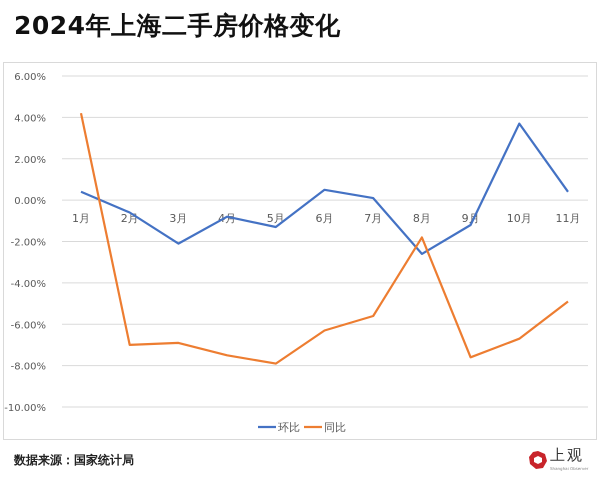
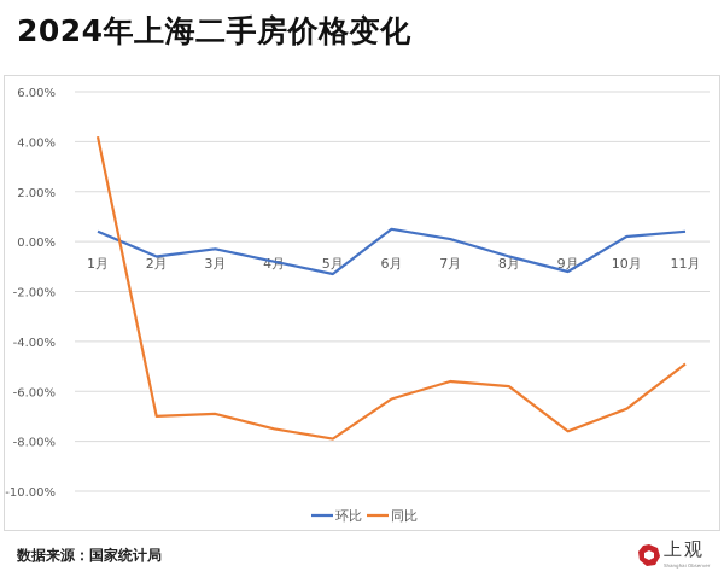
环比/3月: -2.1% -> -0.3%
环比/8月: -2.6% -> -0.6%
同比/8月: -1.8% -> -5.8%
环比/10月: 3.7% -> 0.2%
